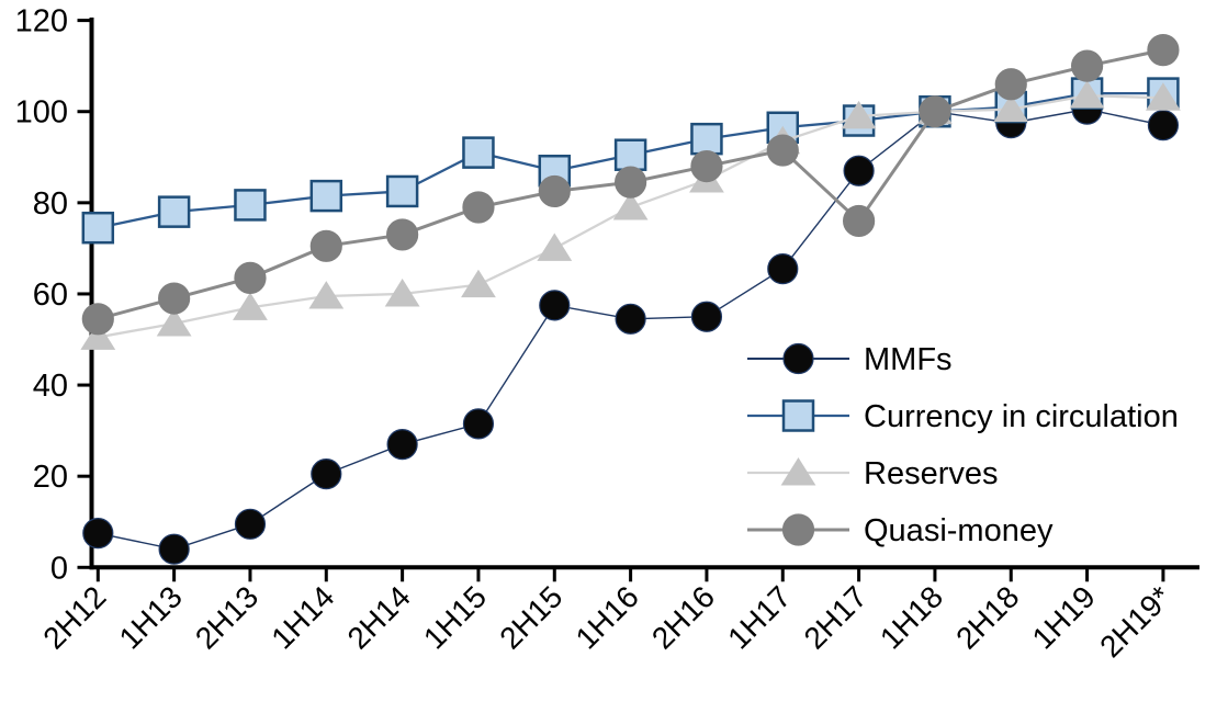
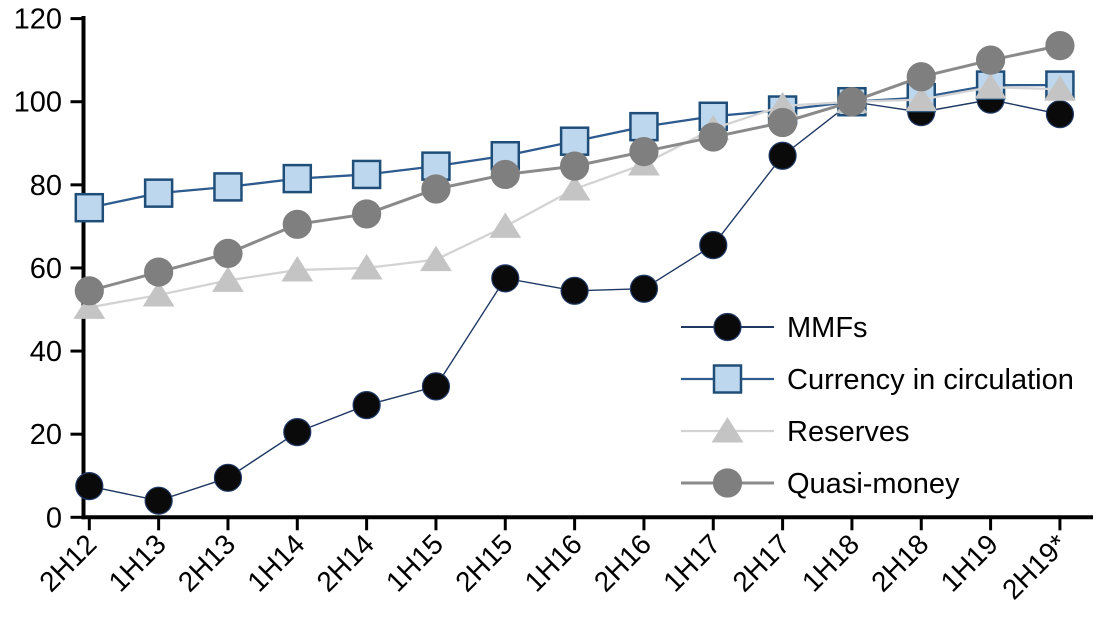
Currency in circulation/1H15: 91 -> 84
Quasi-money/2H17: 76 -> 95
